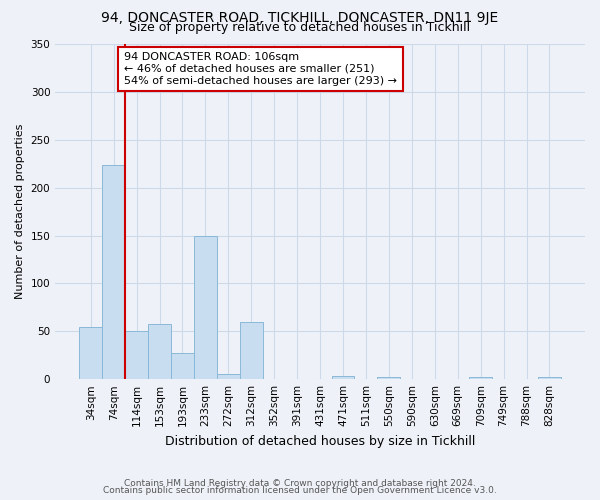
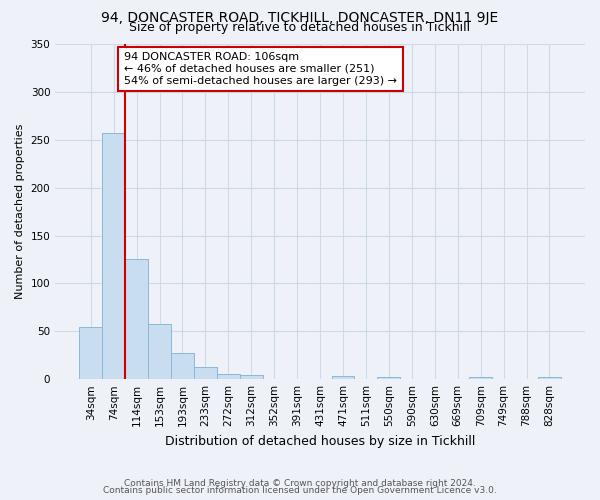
74sqm: 224 -> 257
114sqm: 50 -> 126
233sqm: 150 -> 13
312sqm: 60 -> 4
